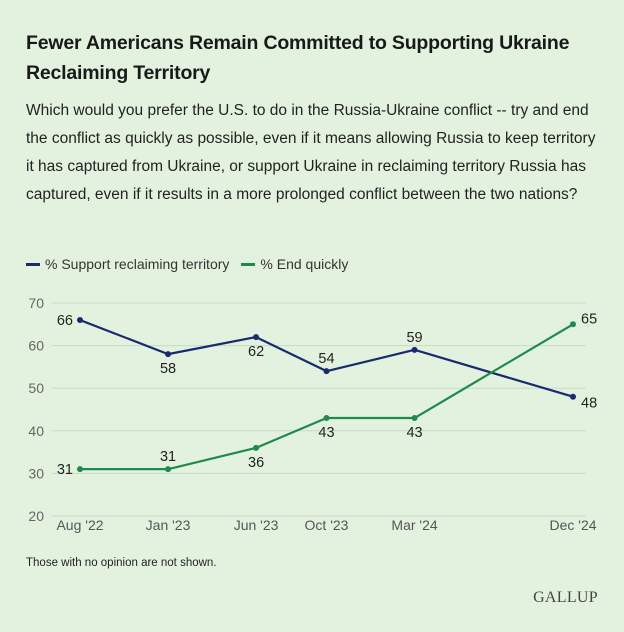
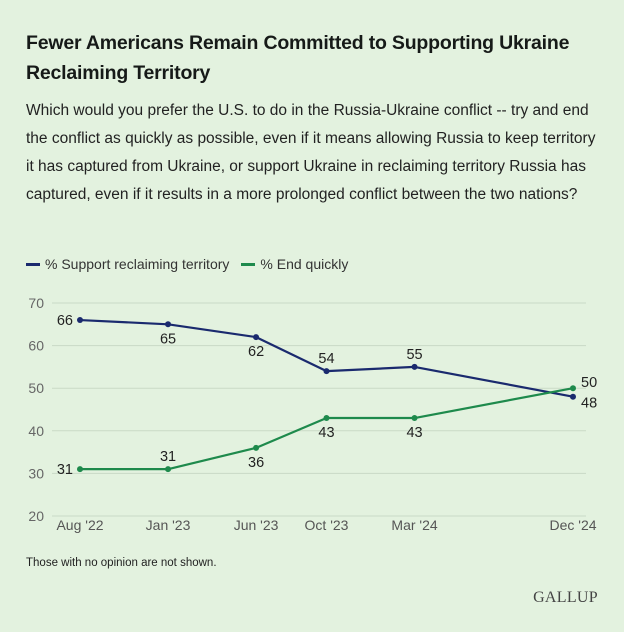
% Support reclaiming territory/Jan '23: 58 -> 65
% Support reclaiming territory/Mar '24: 59 -> 55
% End quickly/Dec '24: 65 -> 50
